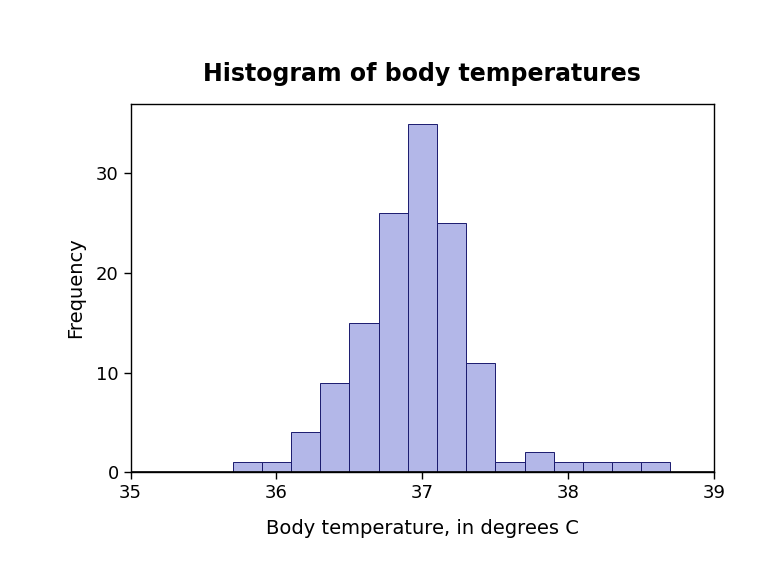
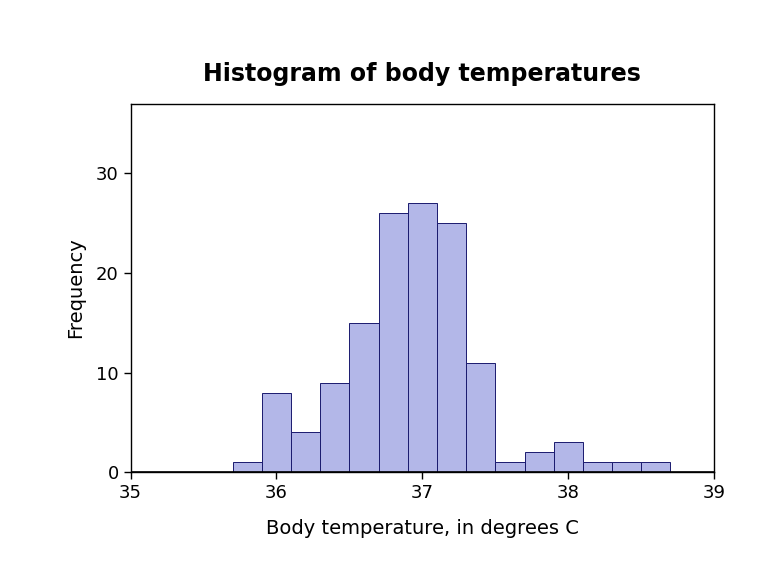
36: 1 -> 8
37: 35 -> 27
38: 1 -> 3
